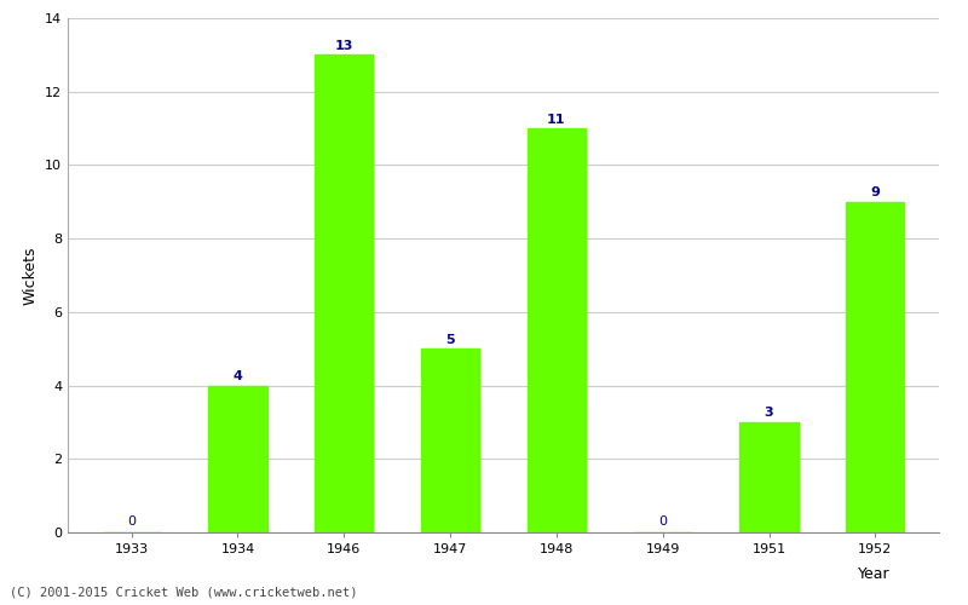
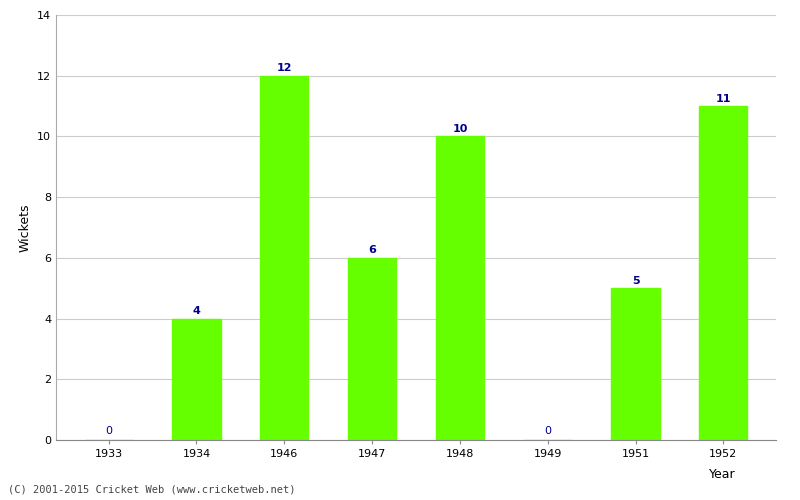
1946: 13 -> 12
1947: 5 -> 6
1948: 11 -> 10
1951: 3 -> 5
1952: 9 -> 11
